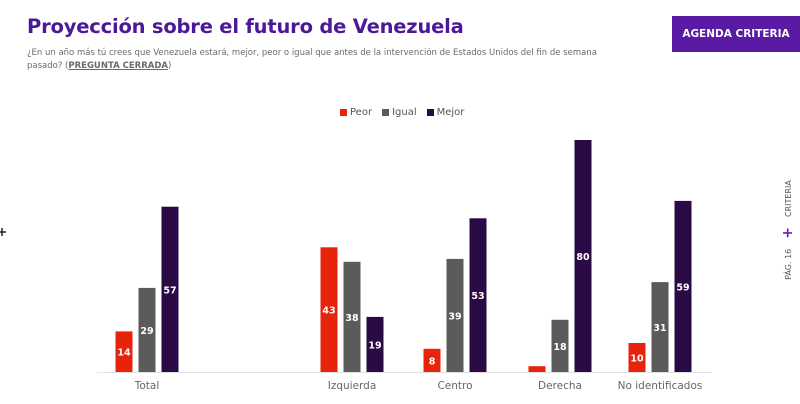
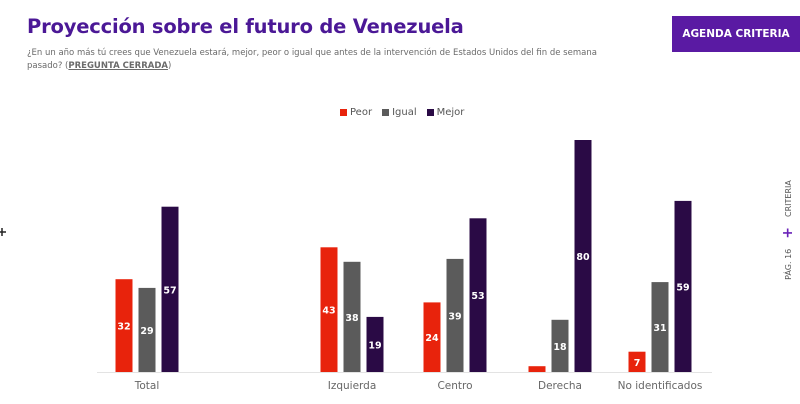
Peor/Total: 14 -> 32
Peor/Centro: 8 -> 24
Peor/No identificados: 10 -> 7
